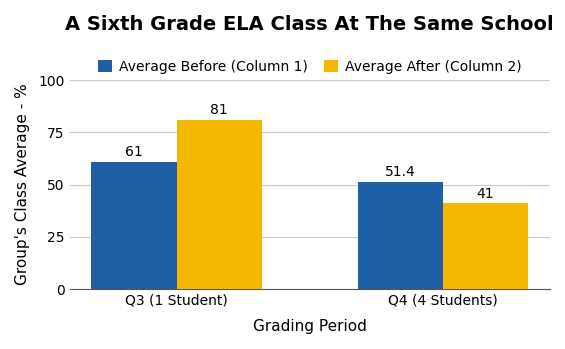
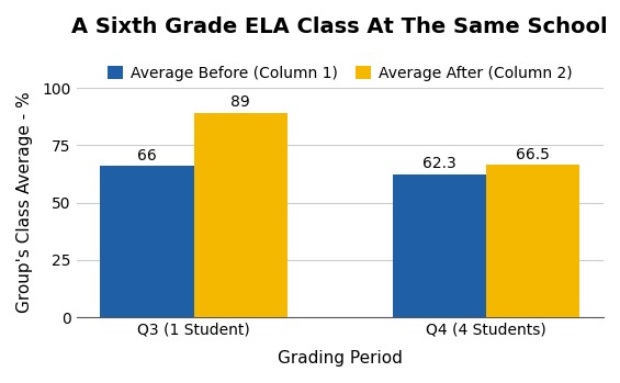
Average Before (Column 1)/Q3 (1 Student): 61 -> 66
Average After (Column 2)/Q3 (1 Student): 81 -> 89
Average Before (Column 1)/Q4 (4 Students): 51.4 -> 62.3
Average After (Column 2)/Q4 (4 Students): 41 -> 66.5
